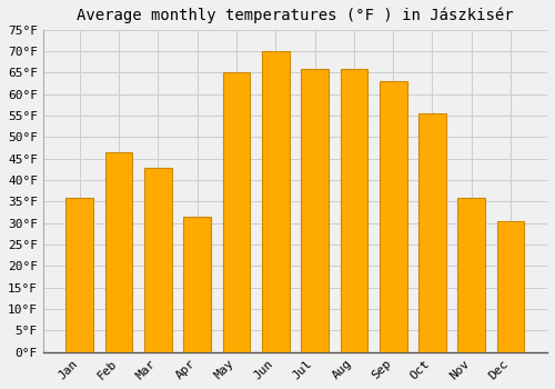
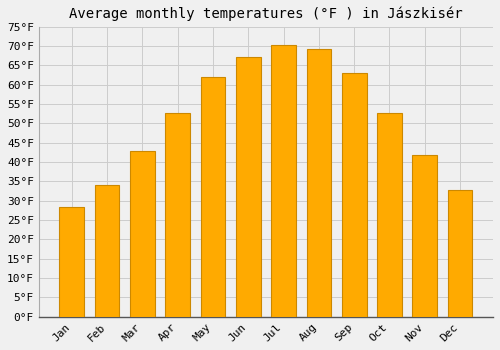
Jan: 36.0°F -> 28.4°F
Feb: 46.5°F -> 34.0°F
Apr: 31.5°F -> 52.7°F
May: 65.0°F -> 62.1°F
Jun: 70.0°F -> 67.3°F
Jul: 66.0°F -> 70.3°F
Aug: 66.0°F -> 69.3°F
Oct: 55.5°F -> 52.7°F
Nov: 36.0°F -> 41.9°F
Dec: 30.5°F -> 32.9°F
